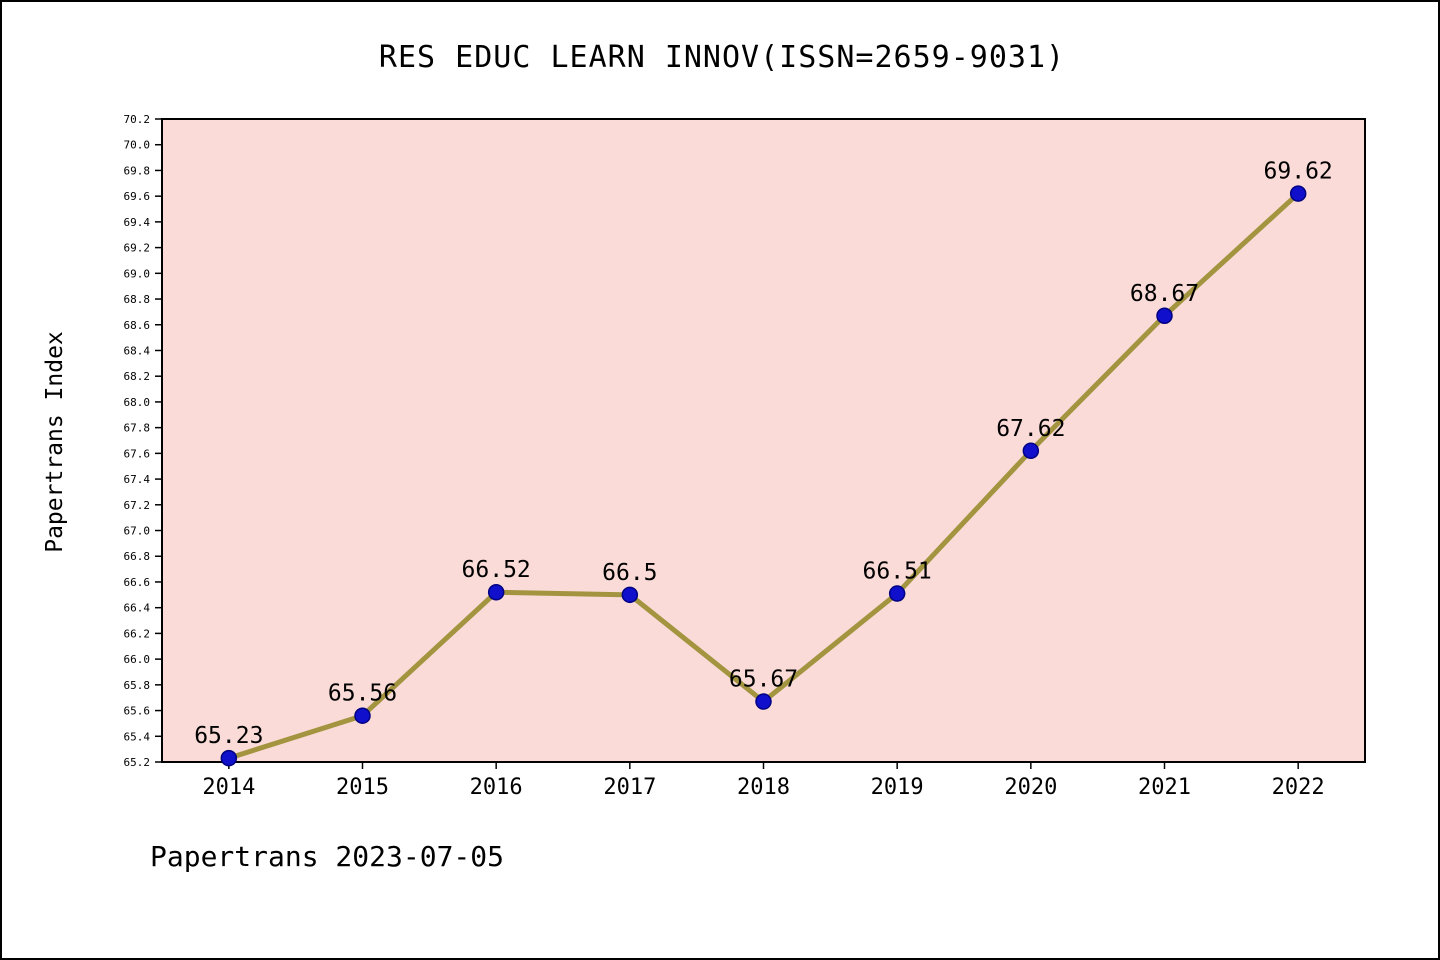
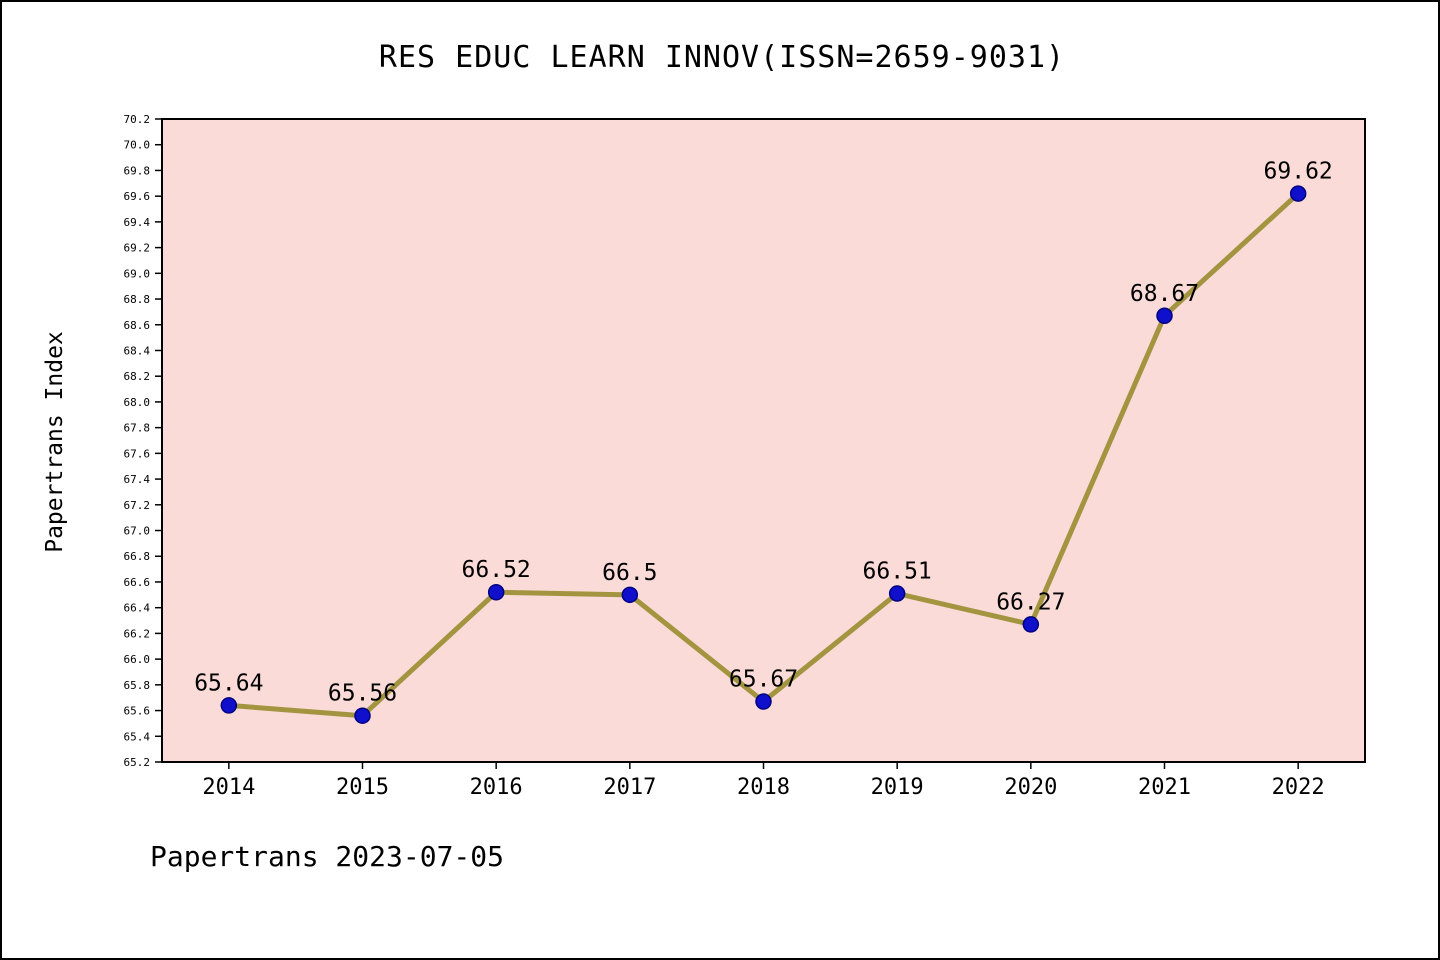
2014: 65.23 -> 65.64
2020: 67.62 -> 66.27
